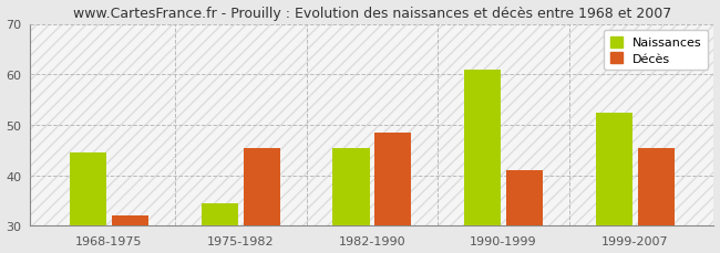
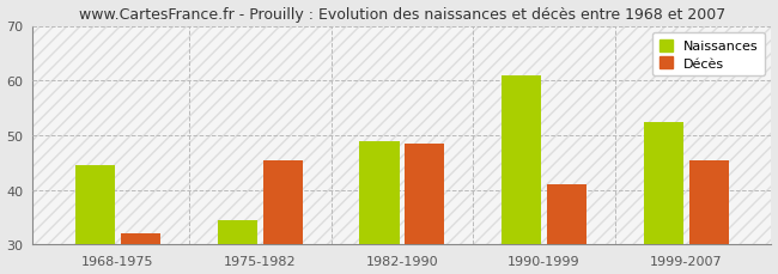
Naissances/1982-1990: 45.5 -> 49.0
